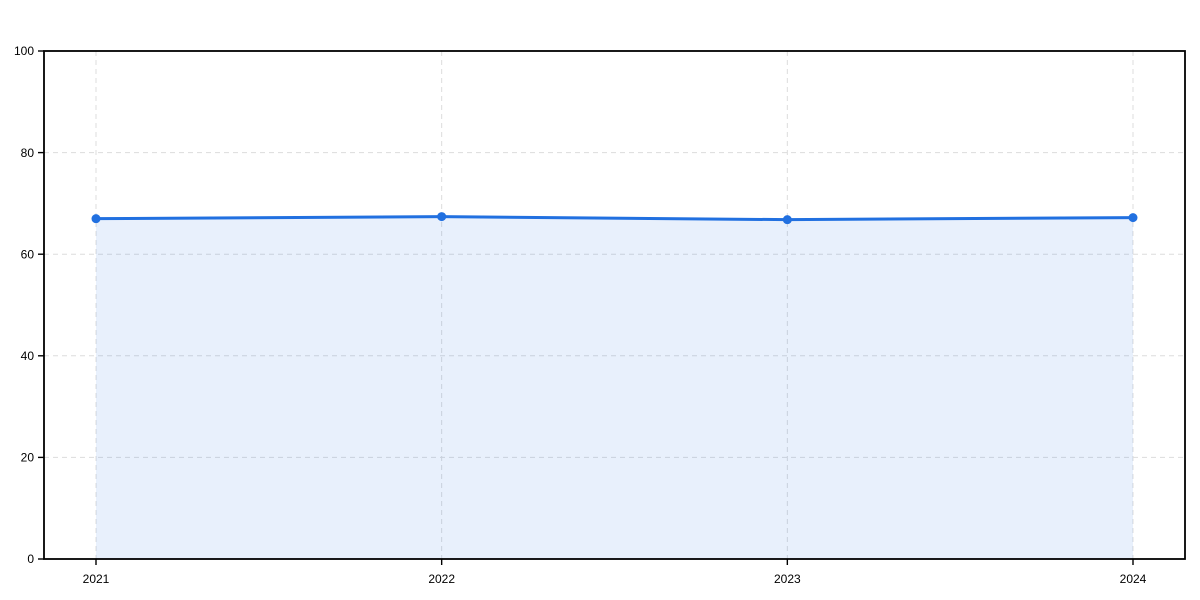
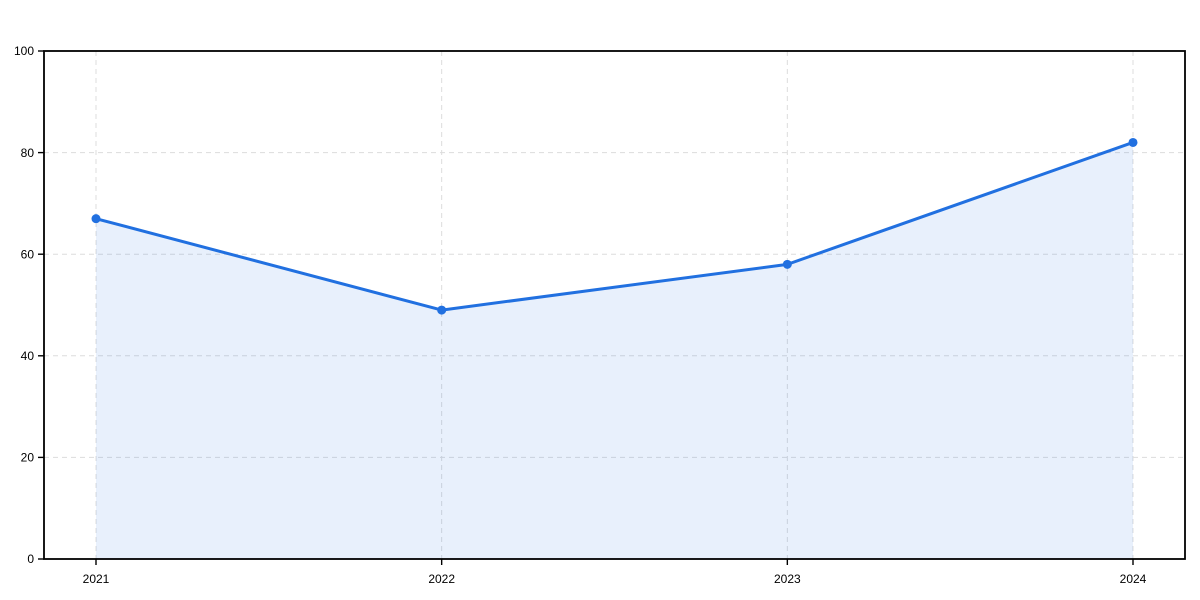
2022: 67 -> 49
2023: 67 -> 58
2024: 67 -> 82
